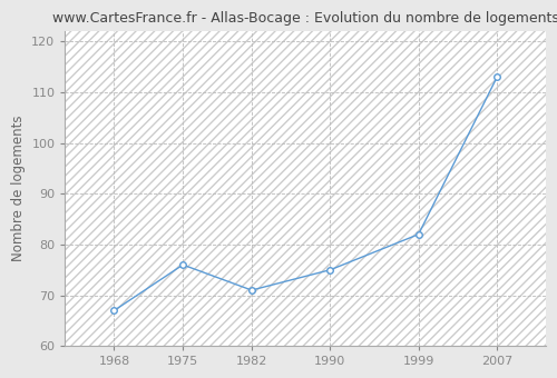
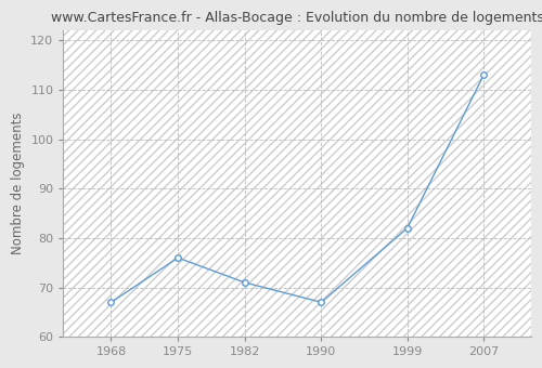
1990: 75 -> 67
